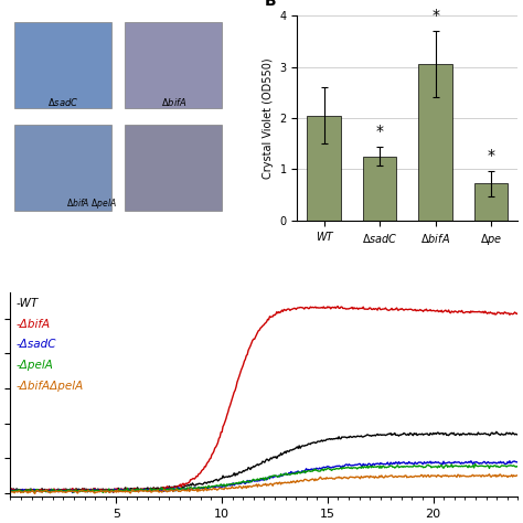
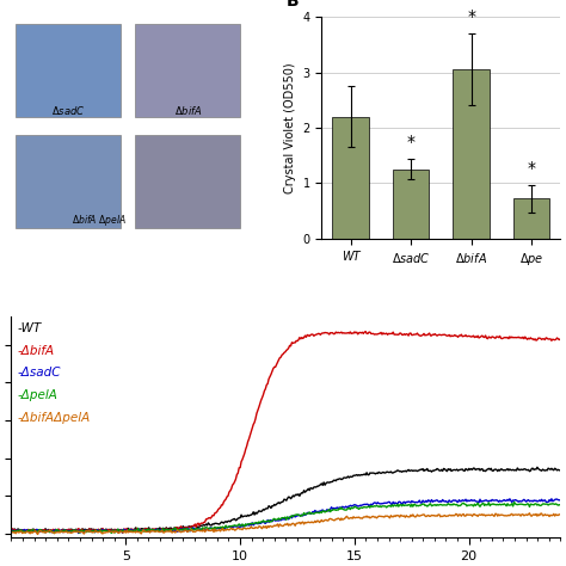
WT: 2.05 -> 2.20
